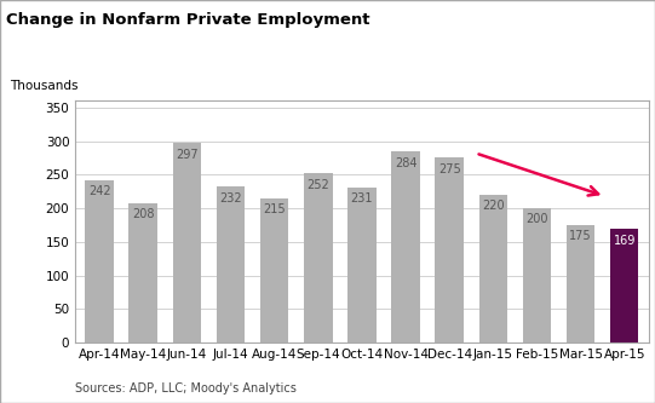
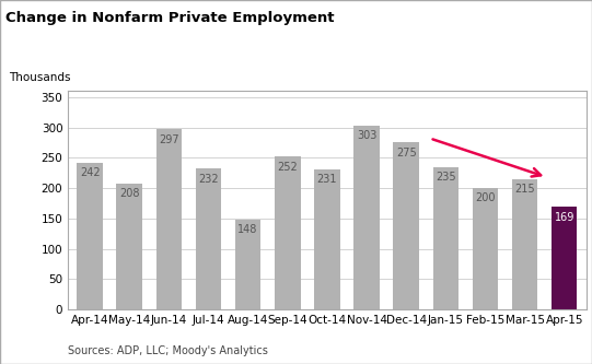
Aug-14: 215 -> 148
Nov-14: 284 -> 303
Jan-15: 220 -> 235
Mar-15: 175 -> 215
